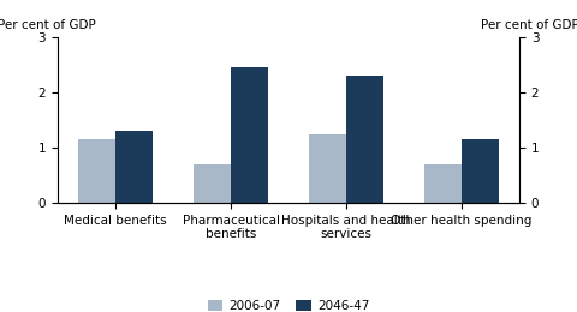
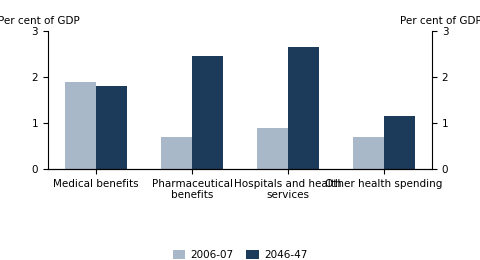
2006-07/Medical benefits: 1.15 -> 1.90
2046-47/Medical benefits: 1.30 -> 1.80
2006-07/Hospitals and health services: 1.25 -> 0.90
2046-47/Hospitals and health services: 2.30 -> 2.65
